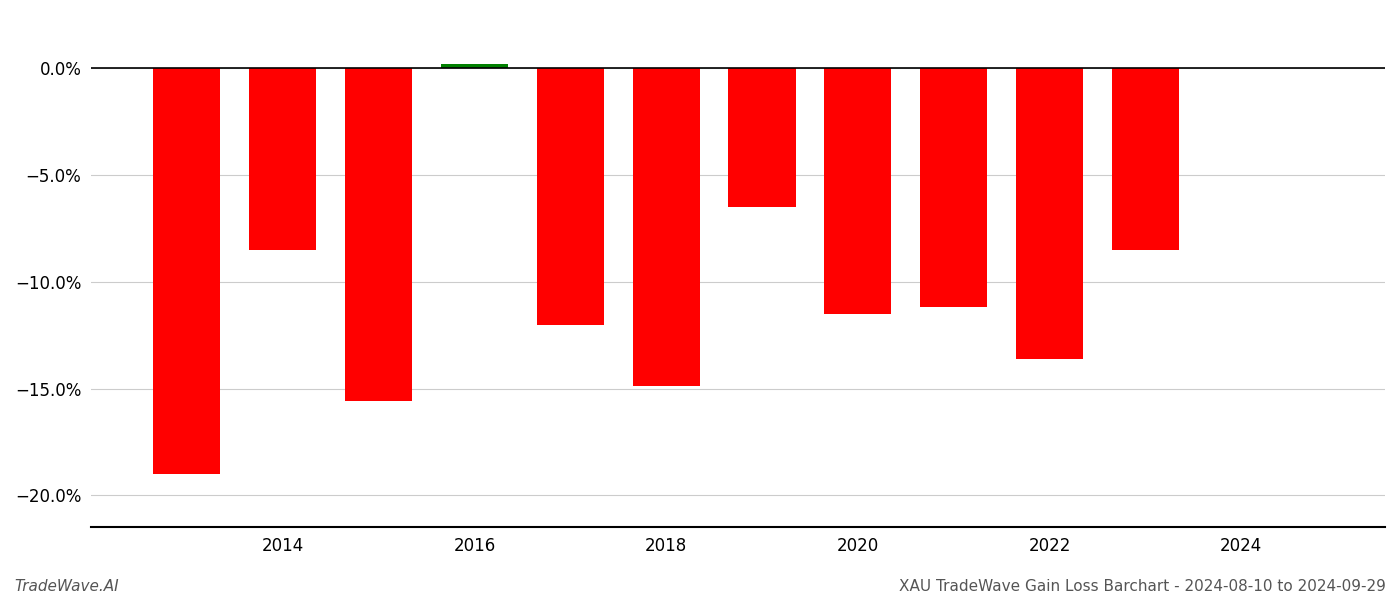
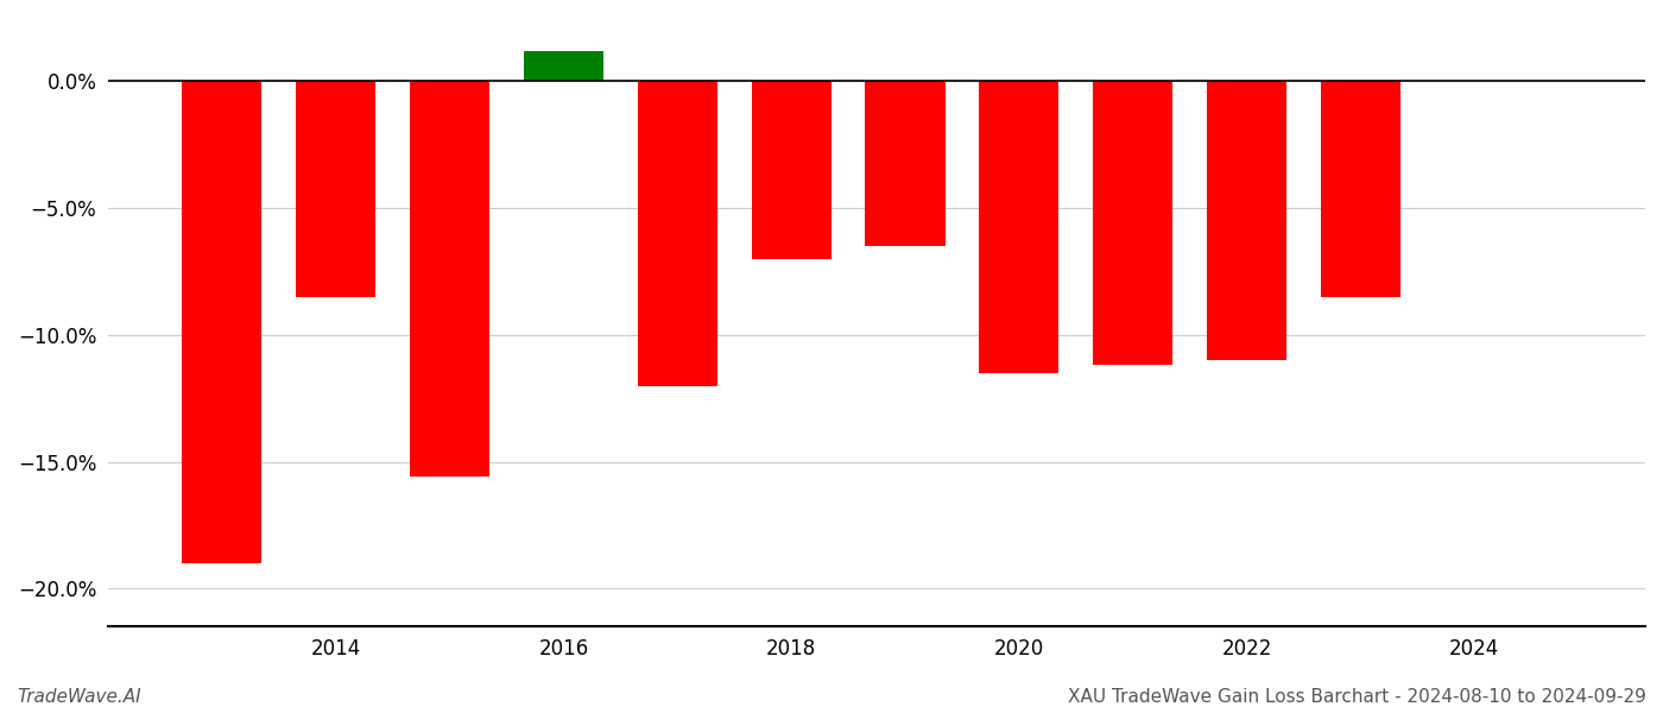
2016: 0.2% -> 1.2%
2018: -14.9% -> -7.0%
2022: -13.6% -> -11.0%
